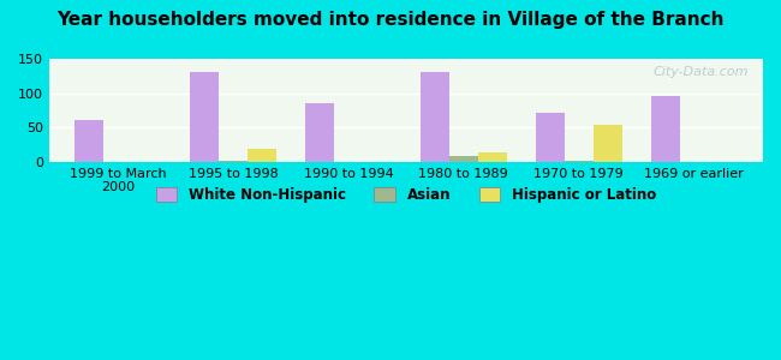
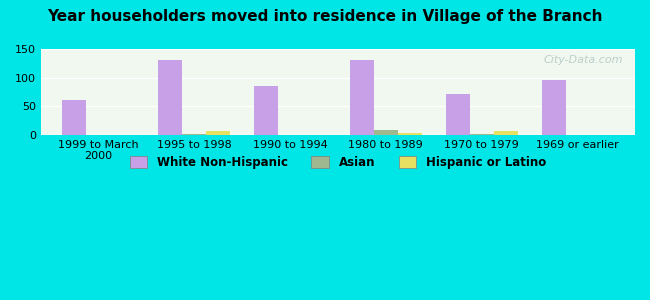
Hispanic or Latino/1995 to 1998: 18 -> 7
Hispanic or Latino/1980 to 1989: 14 -> 3
Hispanic or Latino/1970 to 1979: 54 -> 6
